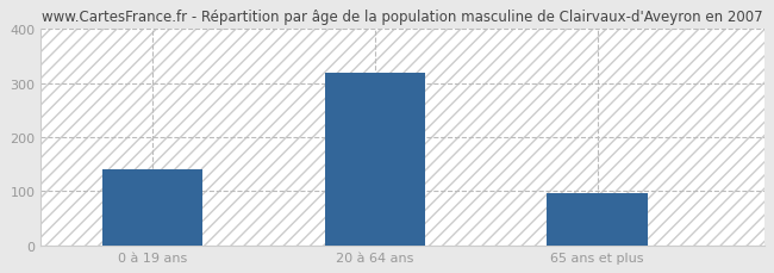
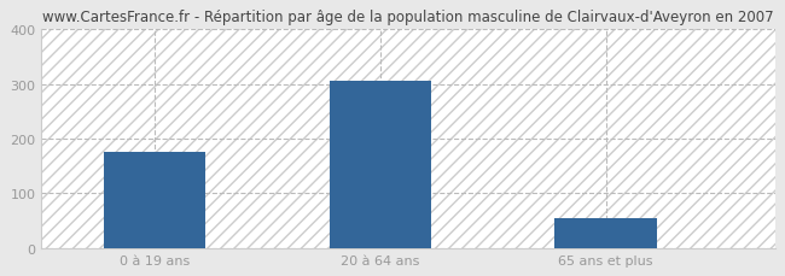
0 à 19 ans: 140 -> 175
20 à 64 ans: 320 -> 305
65 ans et plus: 97 -> 55
